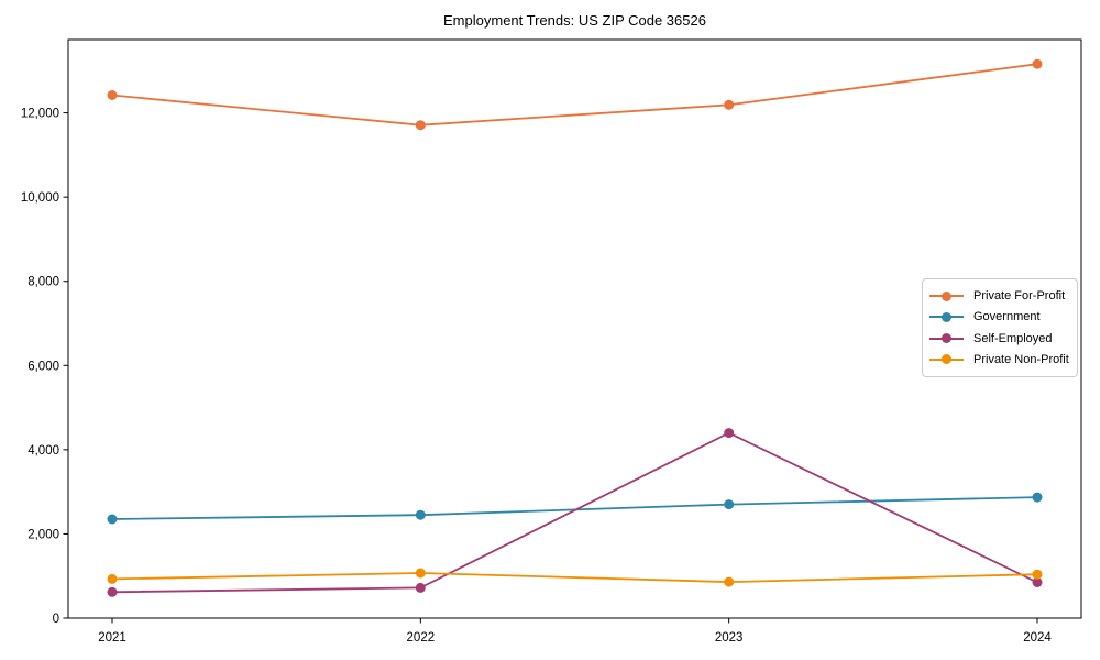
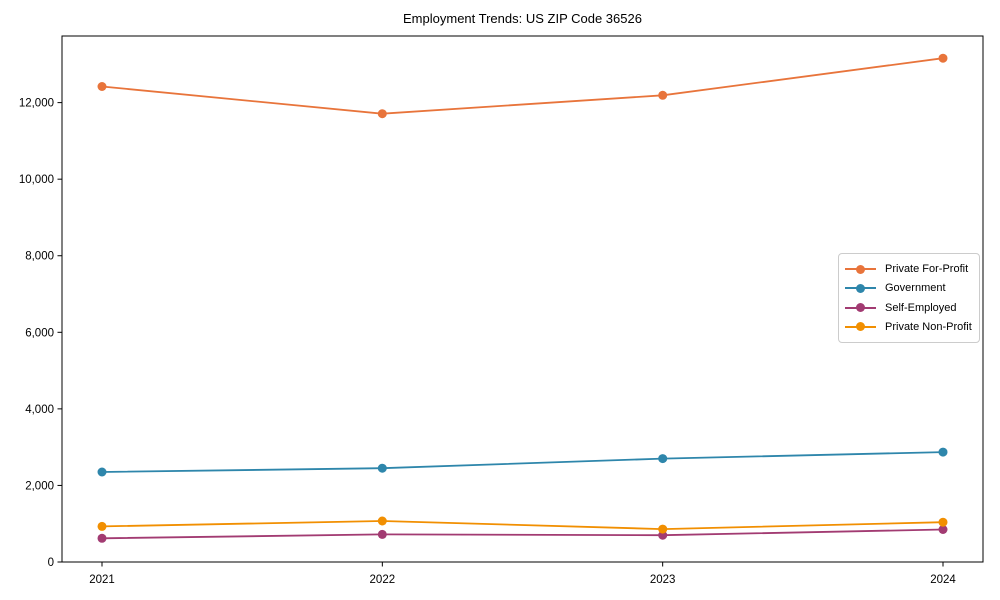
Self-Employed/2023: 4400 -> 700
